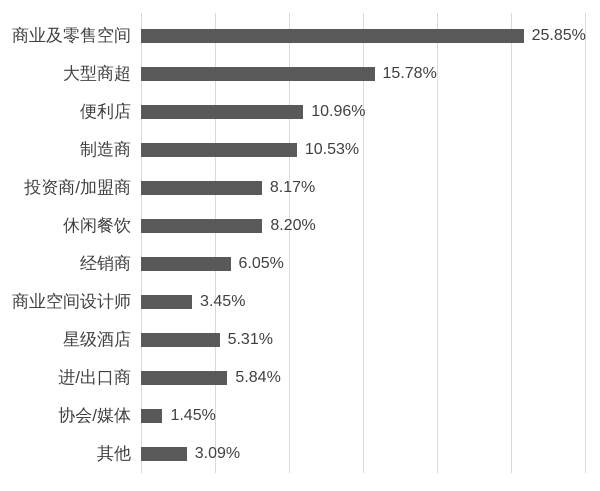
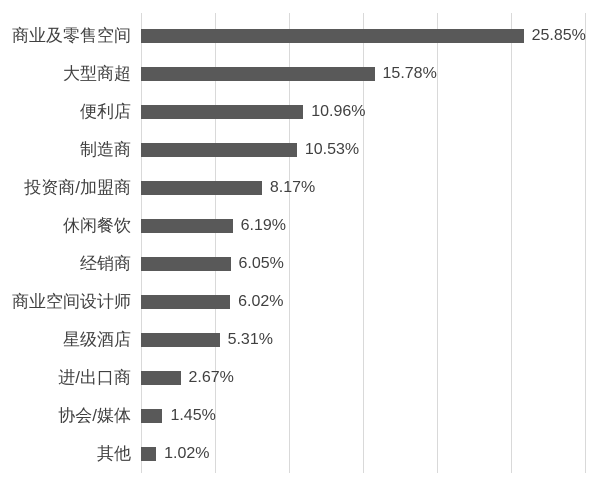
休闲餐饮: 8.20% -> 6.19%
商业空间设计师: 3.45% -> 6.02%
进/出口商: 5.84% -> 2.67%
其他: 3.09% -> 1.02%
